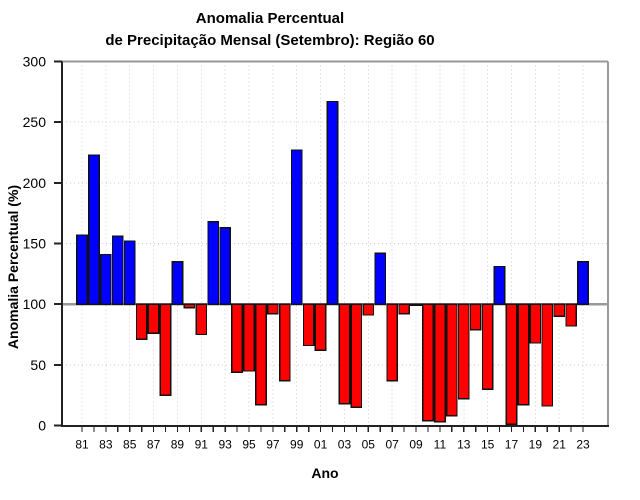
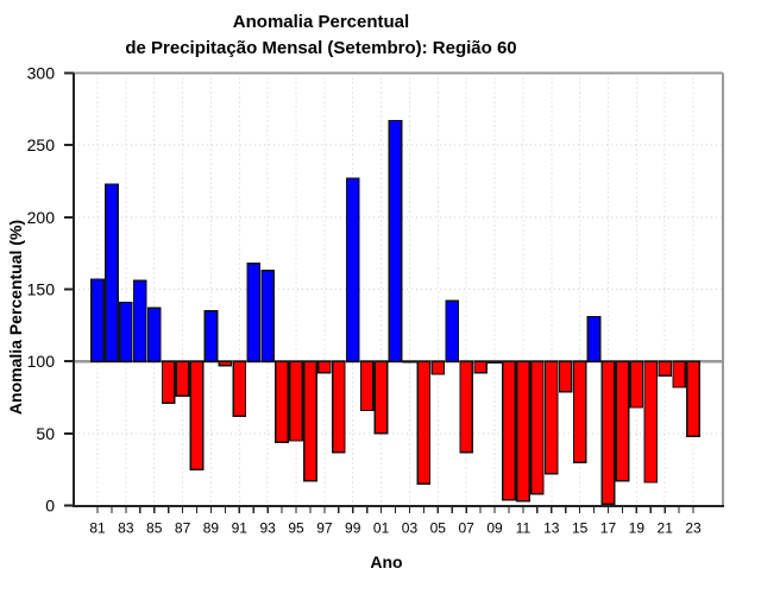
85: 152 -> 137
91: 75 -> 62
01: 62 -> 50
03: 18 -> 100
23: 135 -> 48
